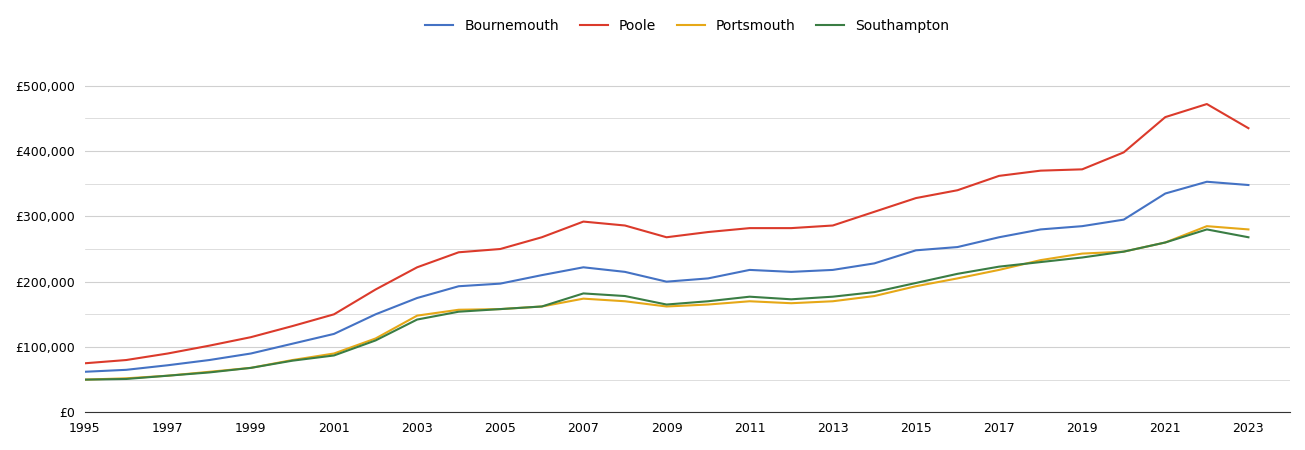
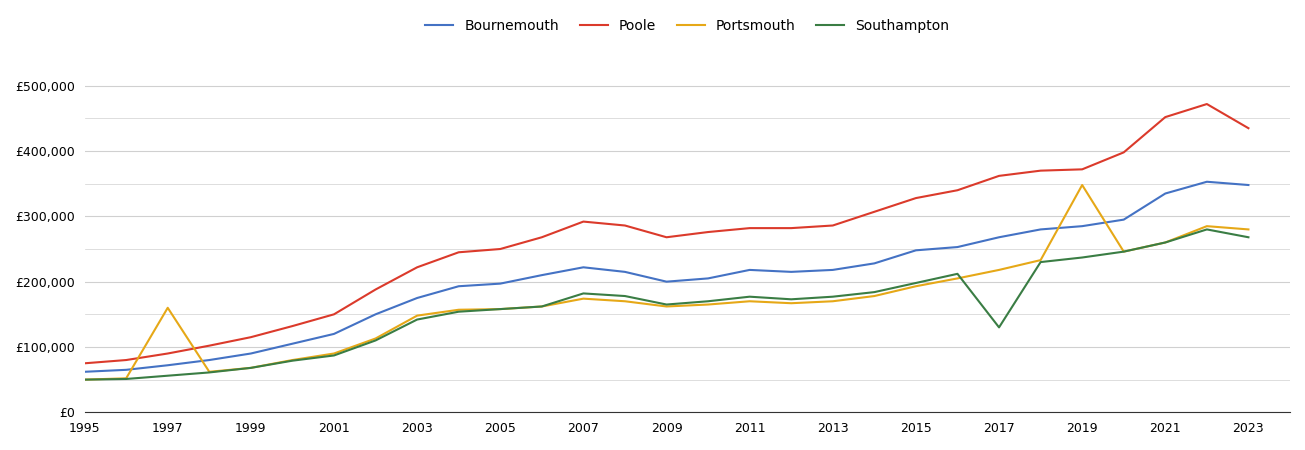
Portsmouth/1997: £56,000 -> £160,000
Southampton/2017: £223,000 -> £130,000
Portsmouth/2019: £243,000 -> £348,000
